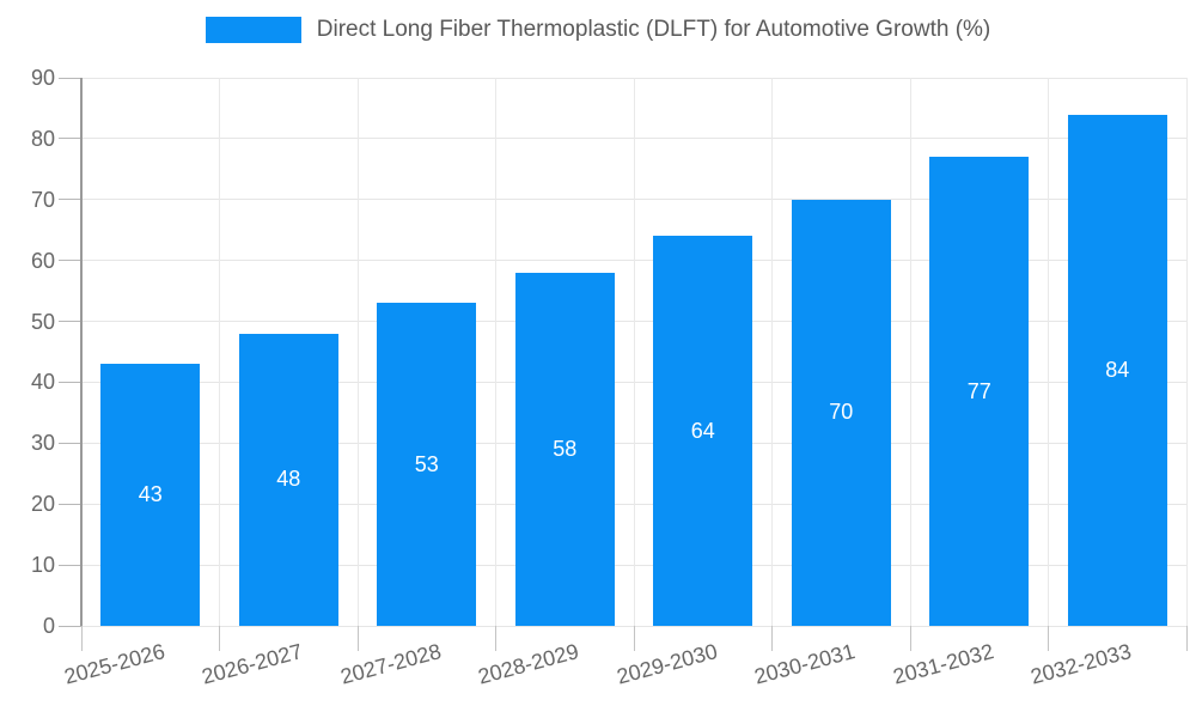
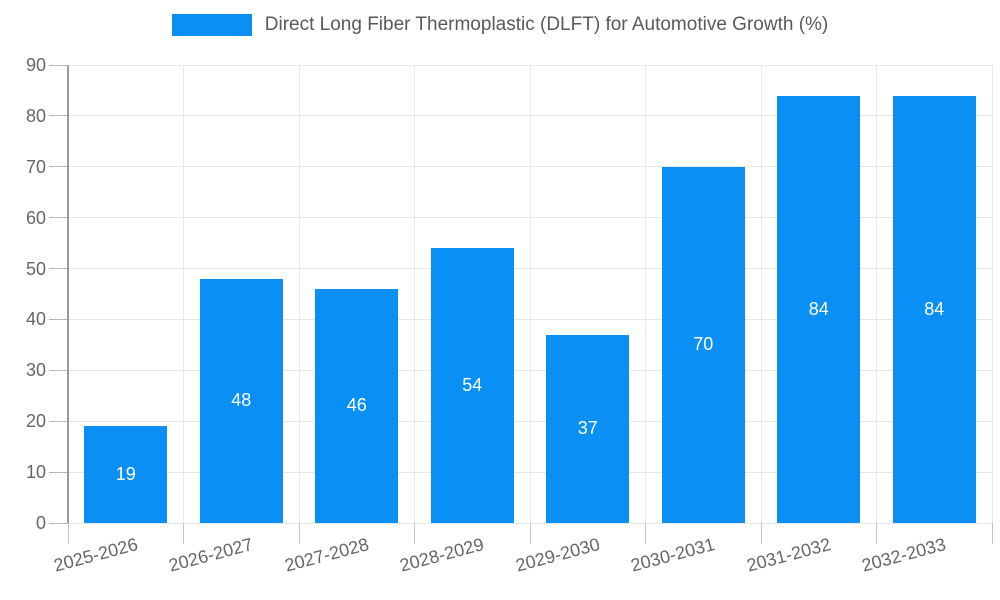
2025-2026: 43 -> 19
2027-2028: 53 -> 46
2028-2029: 58 -> 54
2029-2030: 64 -> 37
2031-2032: 77 -> 84
